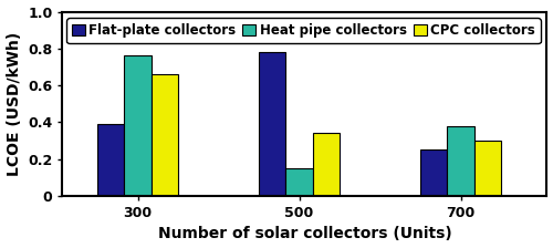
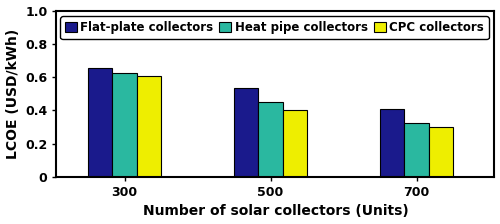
Flat-plate collectors/300: 0.39 -> 0.66
Heat pipe collectors/300: 0.76 -> 0.62
CPC collectors/300: 0.66 -> 0.60
Flat-plate collectors/500: 0.78 -> 0.54
Heat pipe collectors/500: 0.15 -> 0.45
CPC collectors/500: 0.34 -> 0.40
Flat-plate collectors/700: 0.25 -> 0.41
Heat pipe collectors/700: 0.38 -> 0.33
